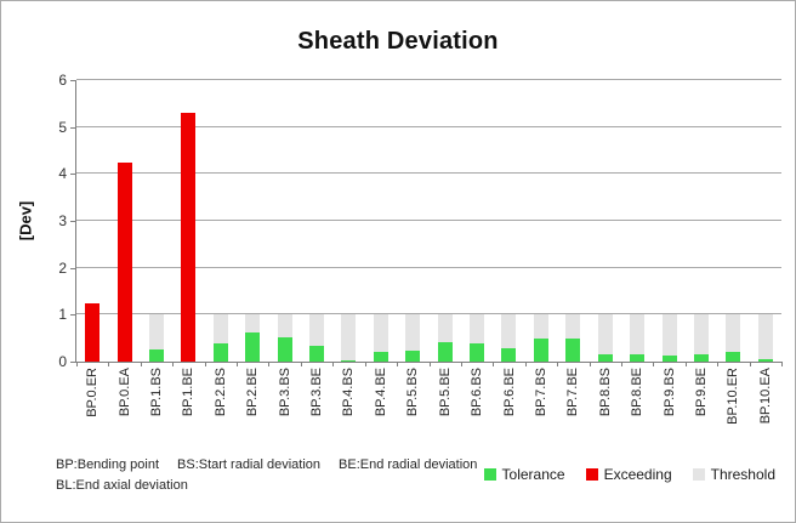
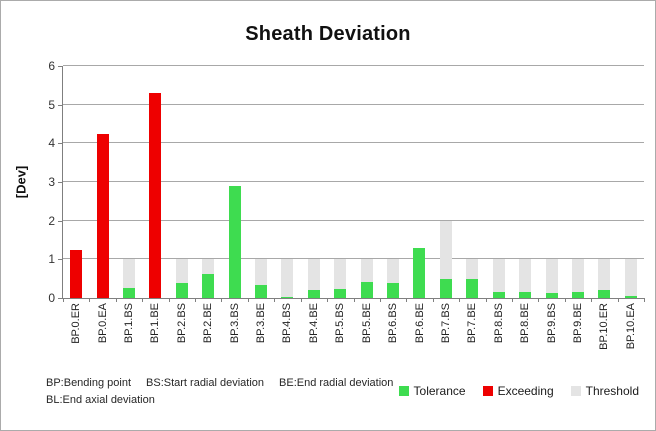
Tolerance/BP.3.BS: 0.5 -> 2.9
Tolerance/BP.6.BE: 0.3 -> 1.3
Threshold/BP.7.BS: 1 -> 2
